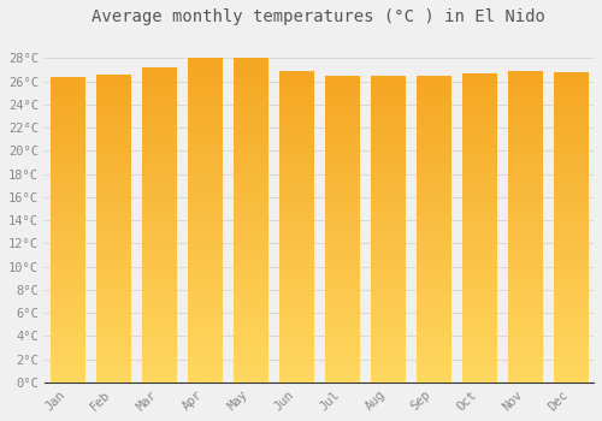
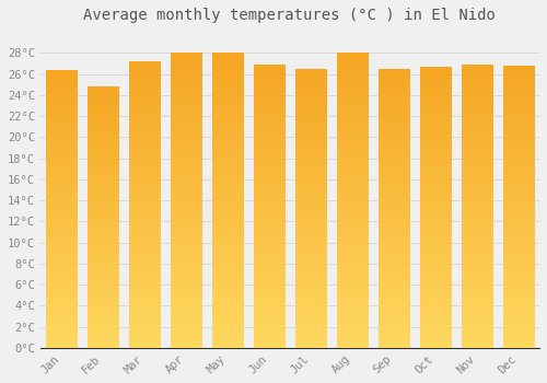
Feb: 26.5°C -> 24.8°C
Aug: 26.4°C -> 28.0°C
